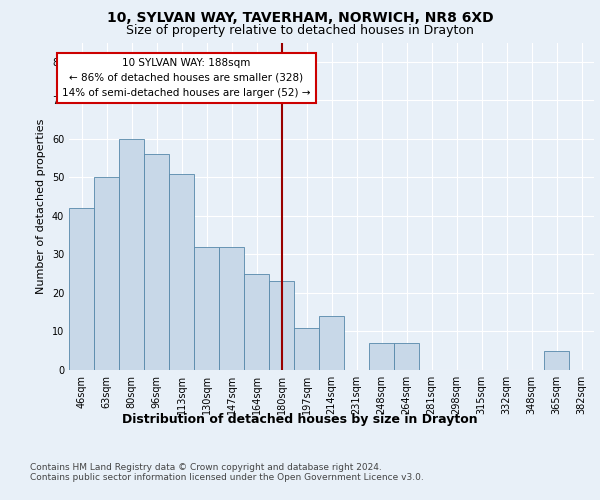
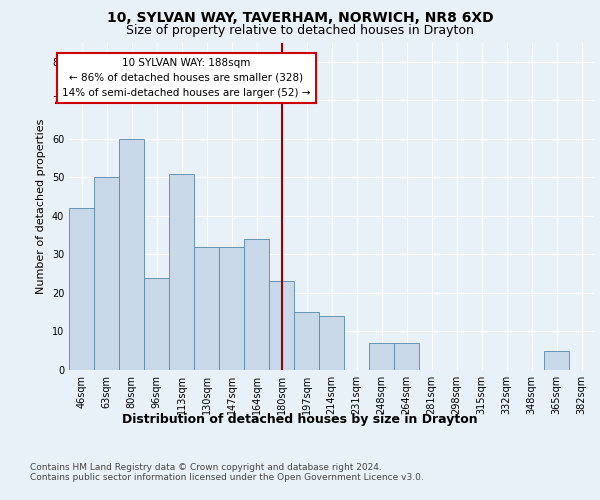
96sqm: 56 -> 24
164sqm: 25 -> 34
197sqm: 11 -> 15
